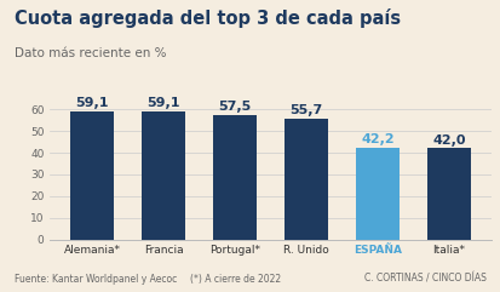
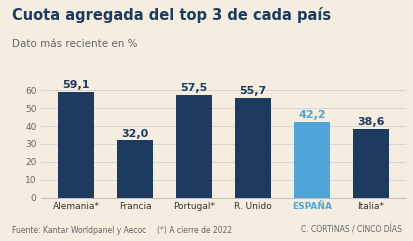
Francia: 59,1 -> 32,0
Italia*: 42,0 -> 38,6
